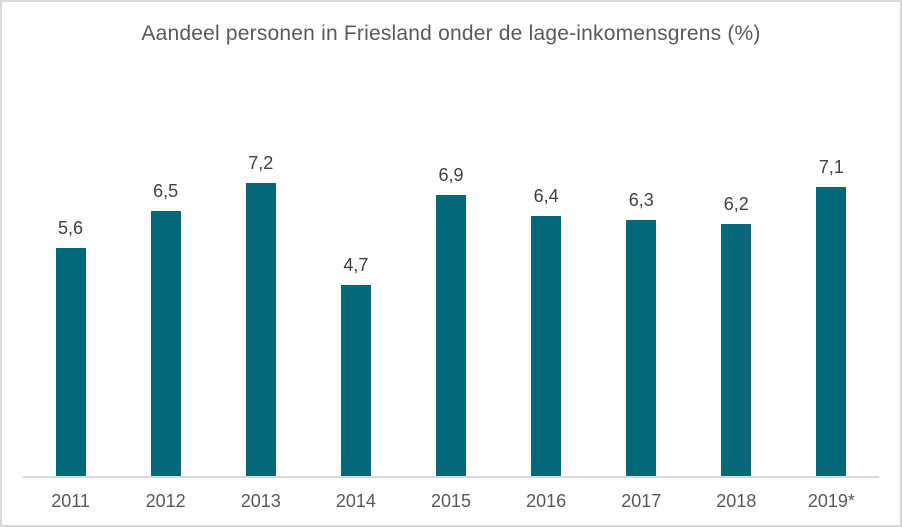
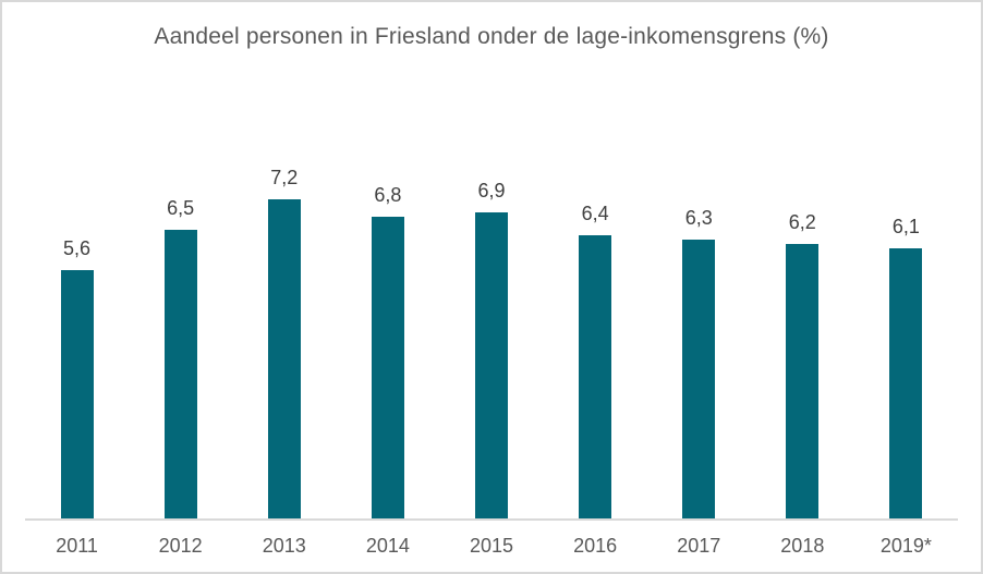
2014: 4,7 -> 6,8
2019*: 7,1 -> 6,1
